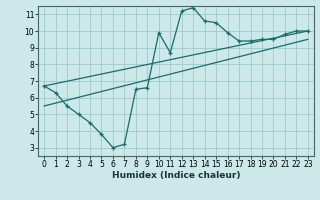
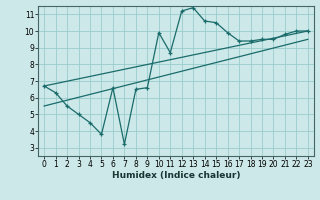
6: 3.0 -> 6.6
